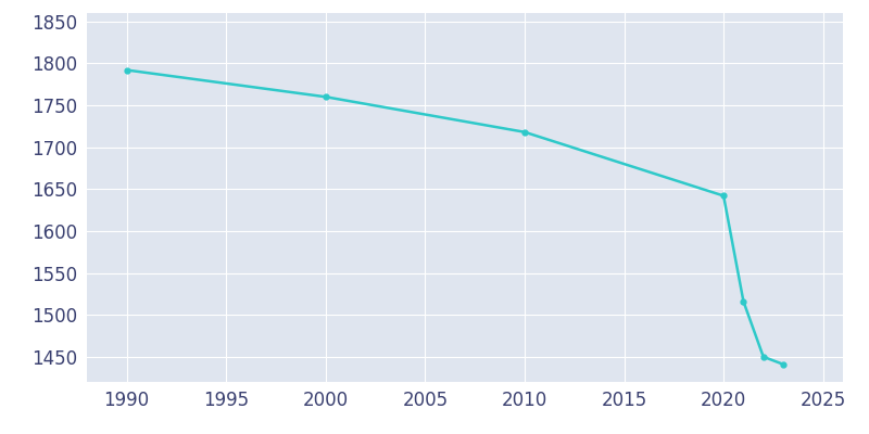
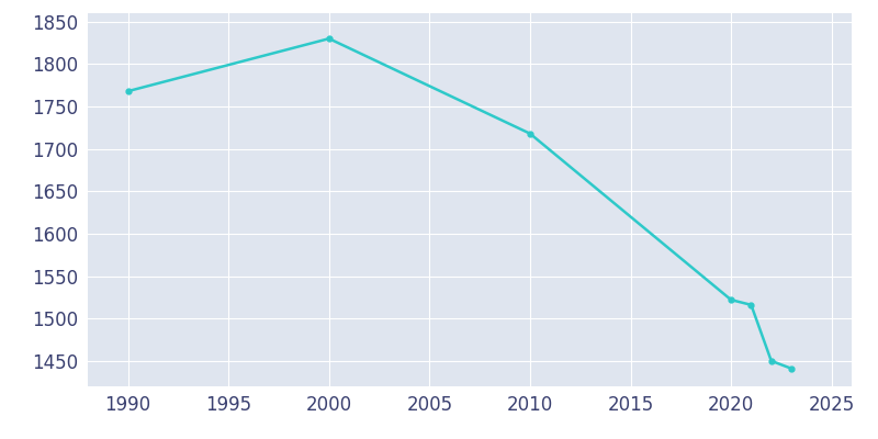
1990: 1792 -> 1768
2000: 1760 -> 1830
2020: 1642 -> 1522
